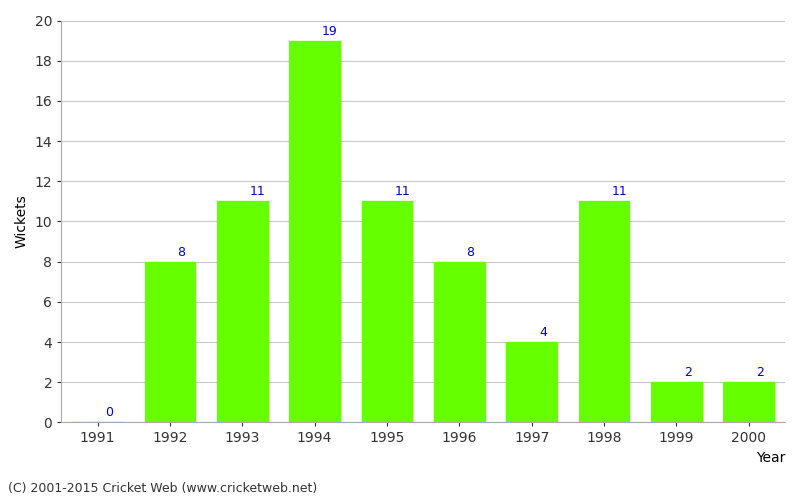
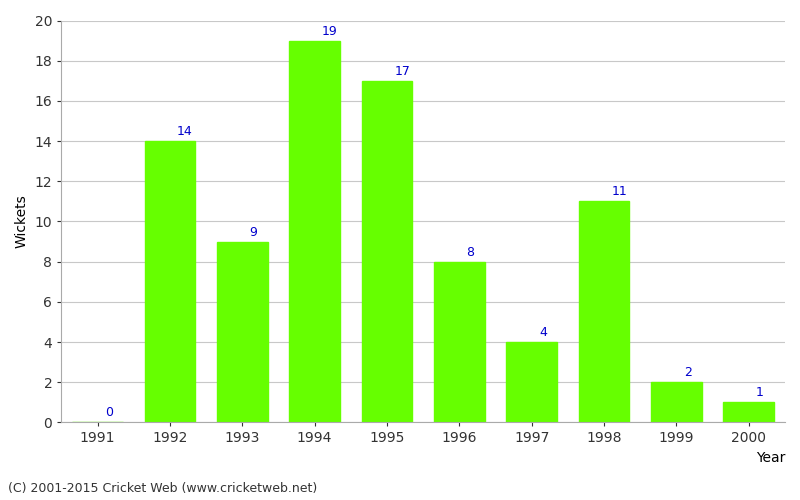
1992: 8 -> 14
1993: 11 -> 9
1995: 11 -> 17
2000: 2 -> 1
